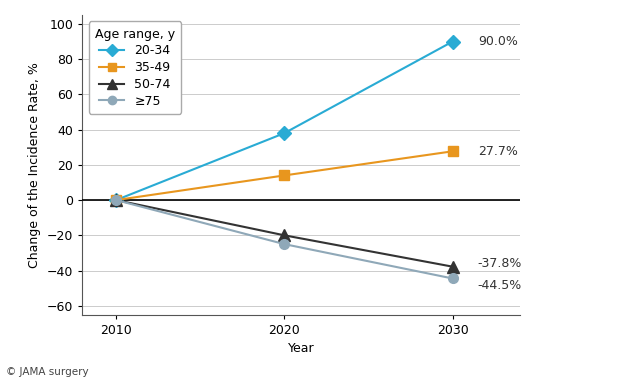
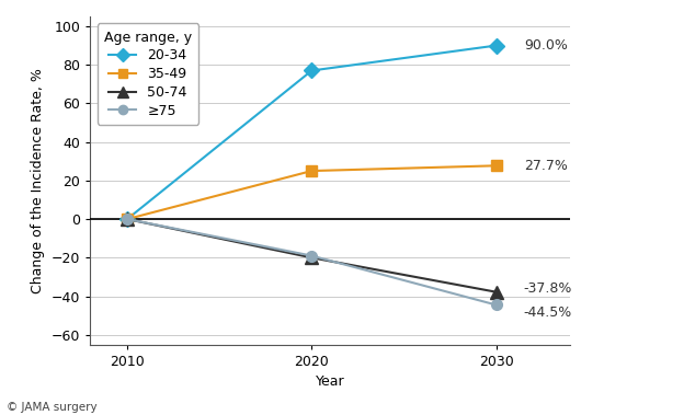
20-34/2020: 38 -> 77
35-49/2020: 14 -> 25
≥75/2020: -25 -> -19
